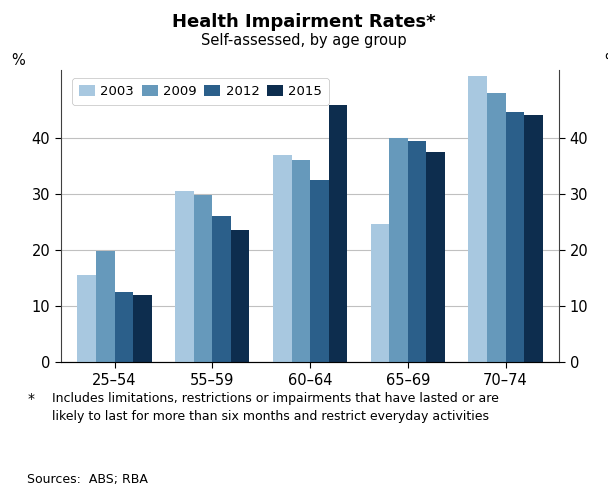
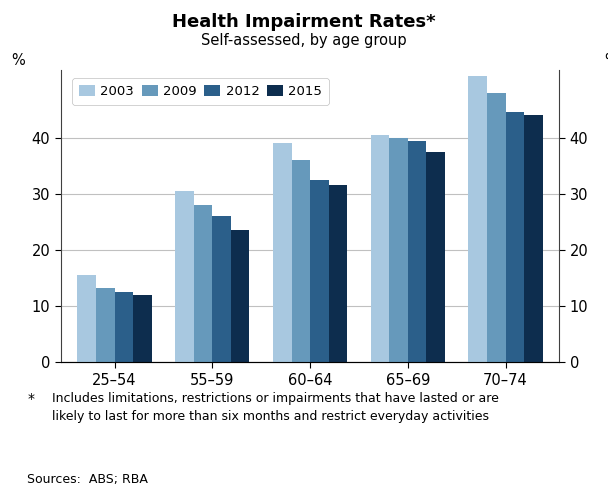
2009/25–54: 19.8 -> 13.3
2009/55–59: 29.8 -> 28.0
2003/60–64: 37.0 -> 39.0
2015/60–64: 45.8 -> 31.5
2003/65–69: 24.6 -> 40.5
